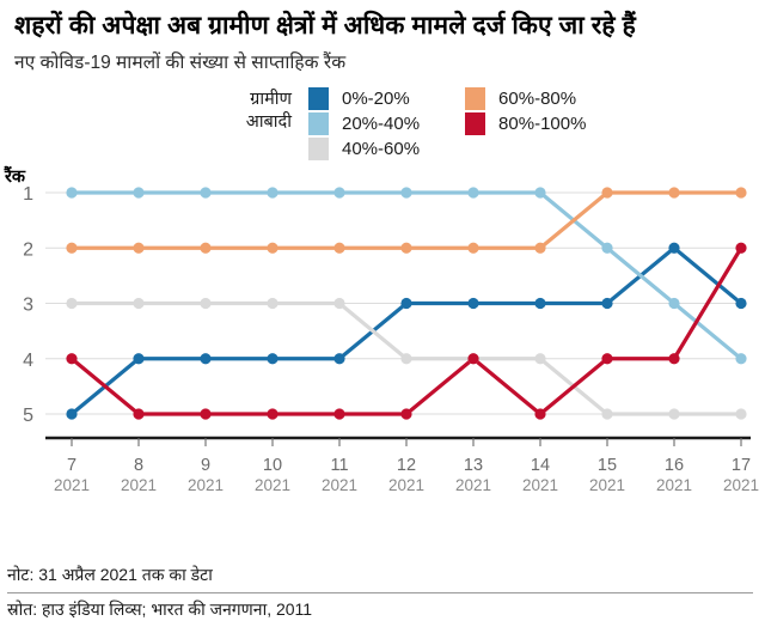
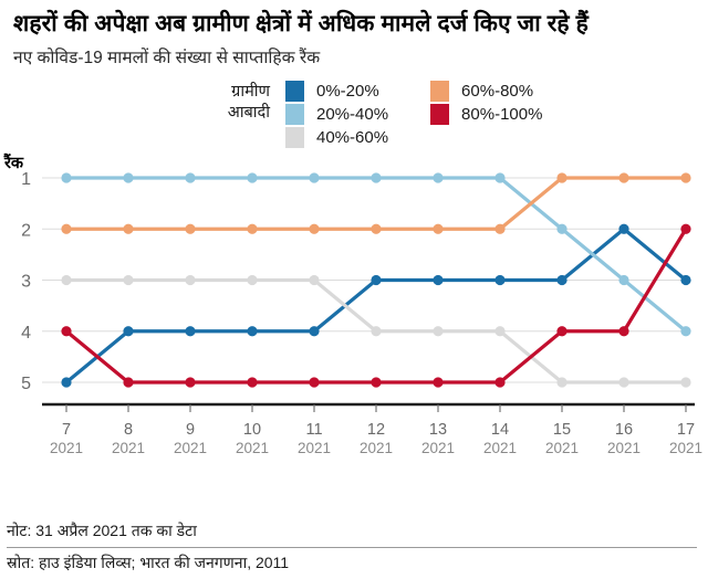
80%-100%/13: 4 -> 5
